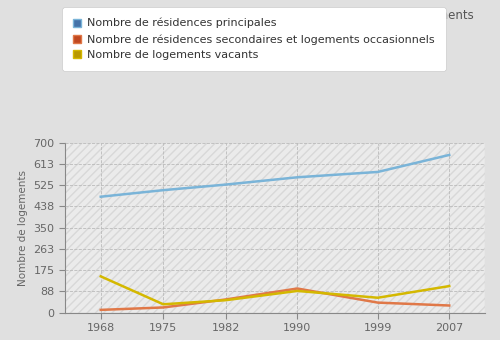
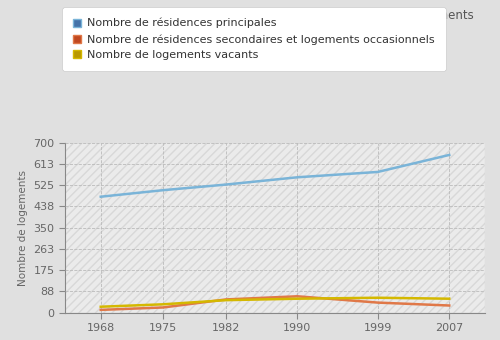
Nombre de logements vacants/1968: 150 -> 25
Nombre de résidences secondaires et logements occasionnels/1990: 100 -> 68
Nombre de logements vacants/1990: 90 -> 58
Nombre de logements vacants/2007: 110 -> 58
